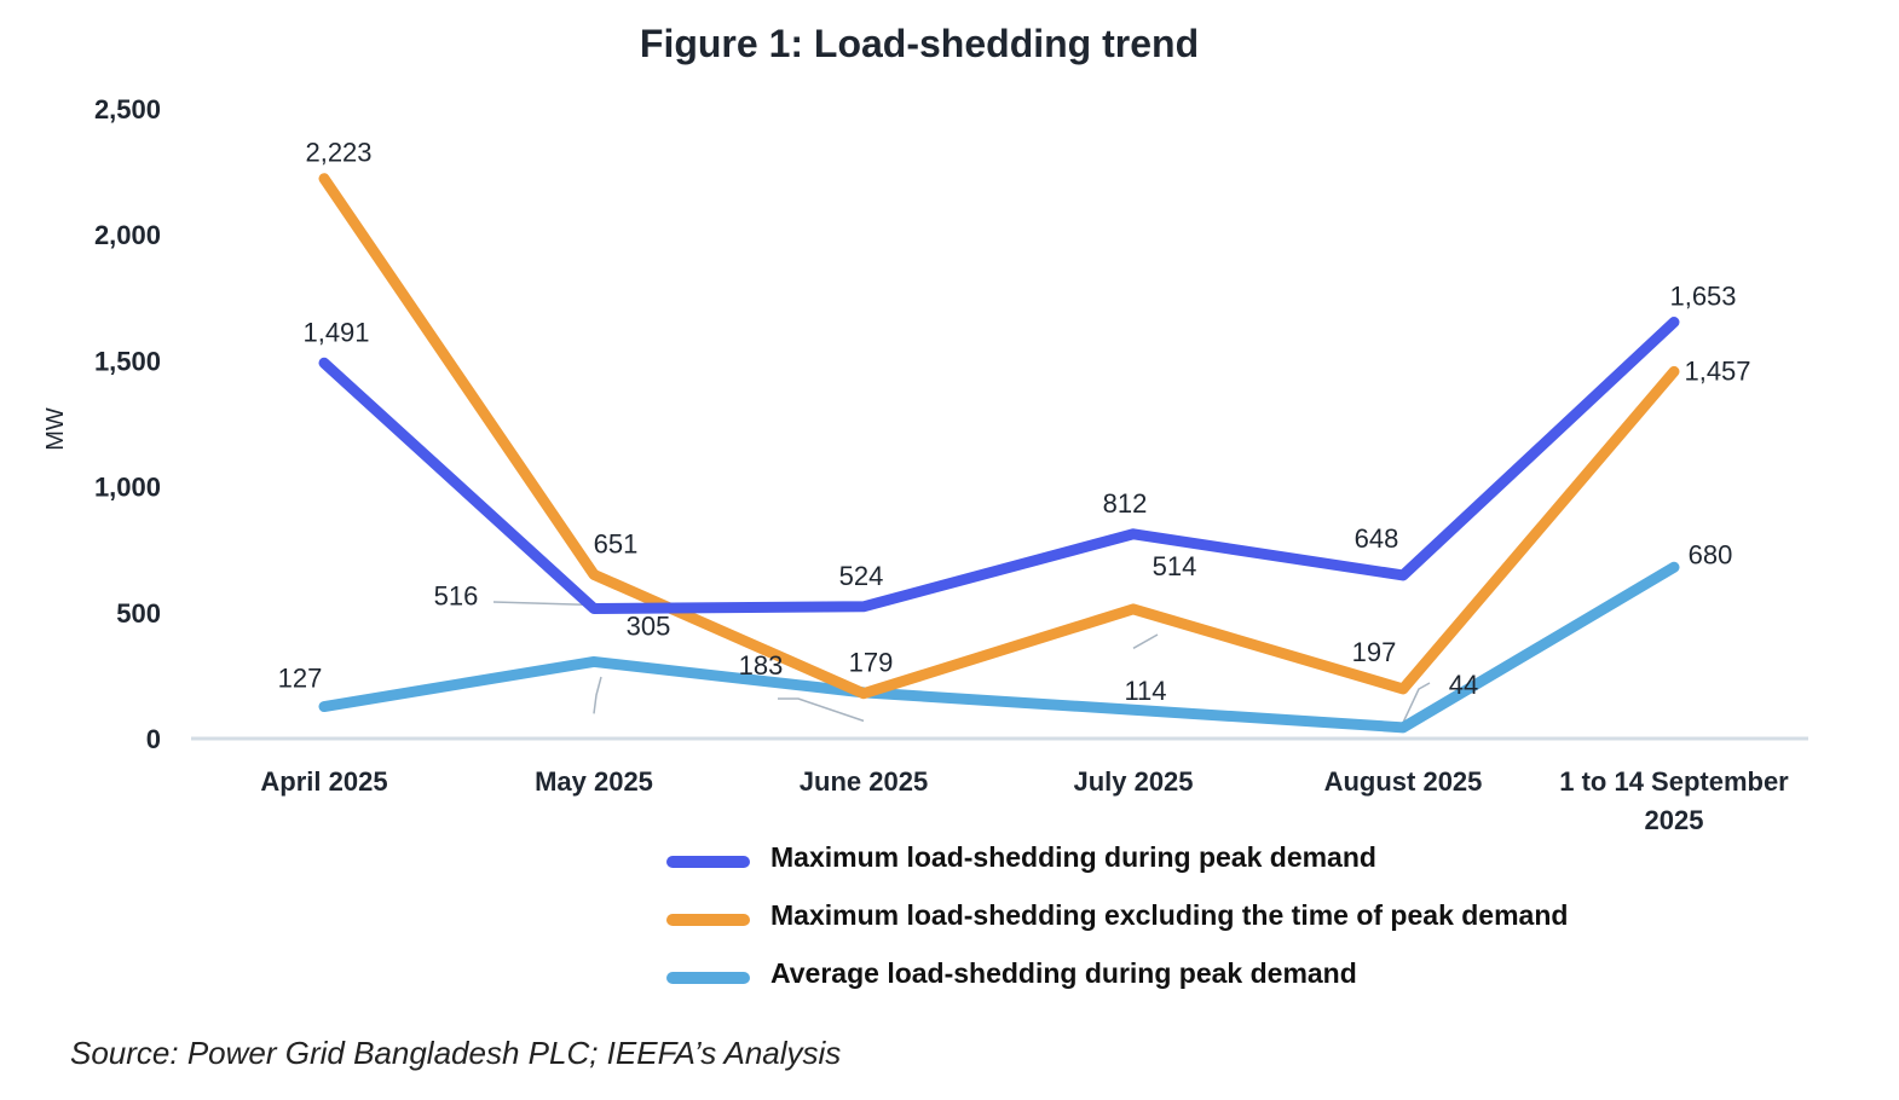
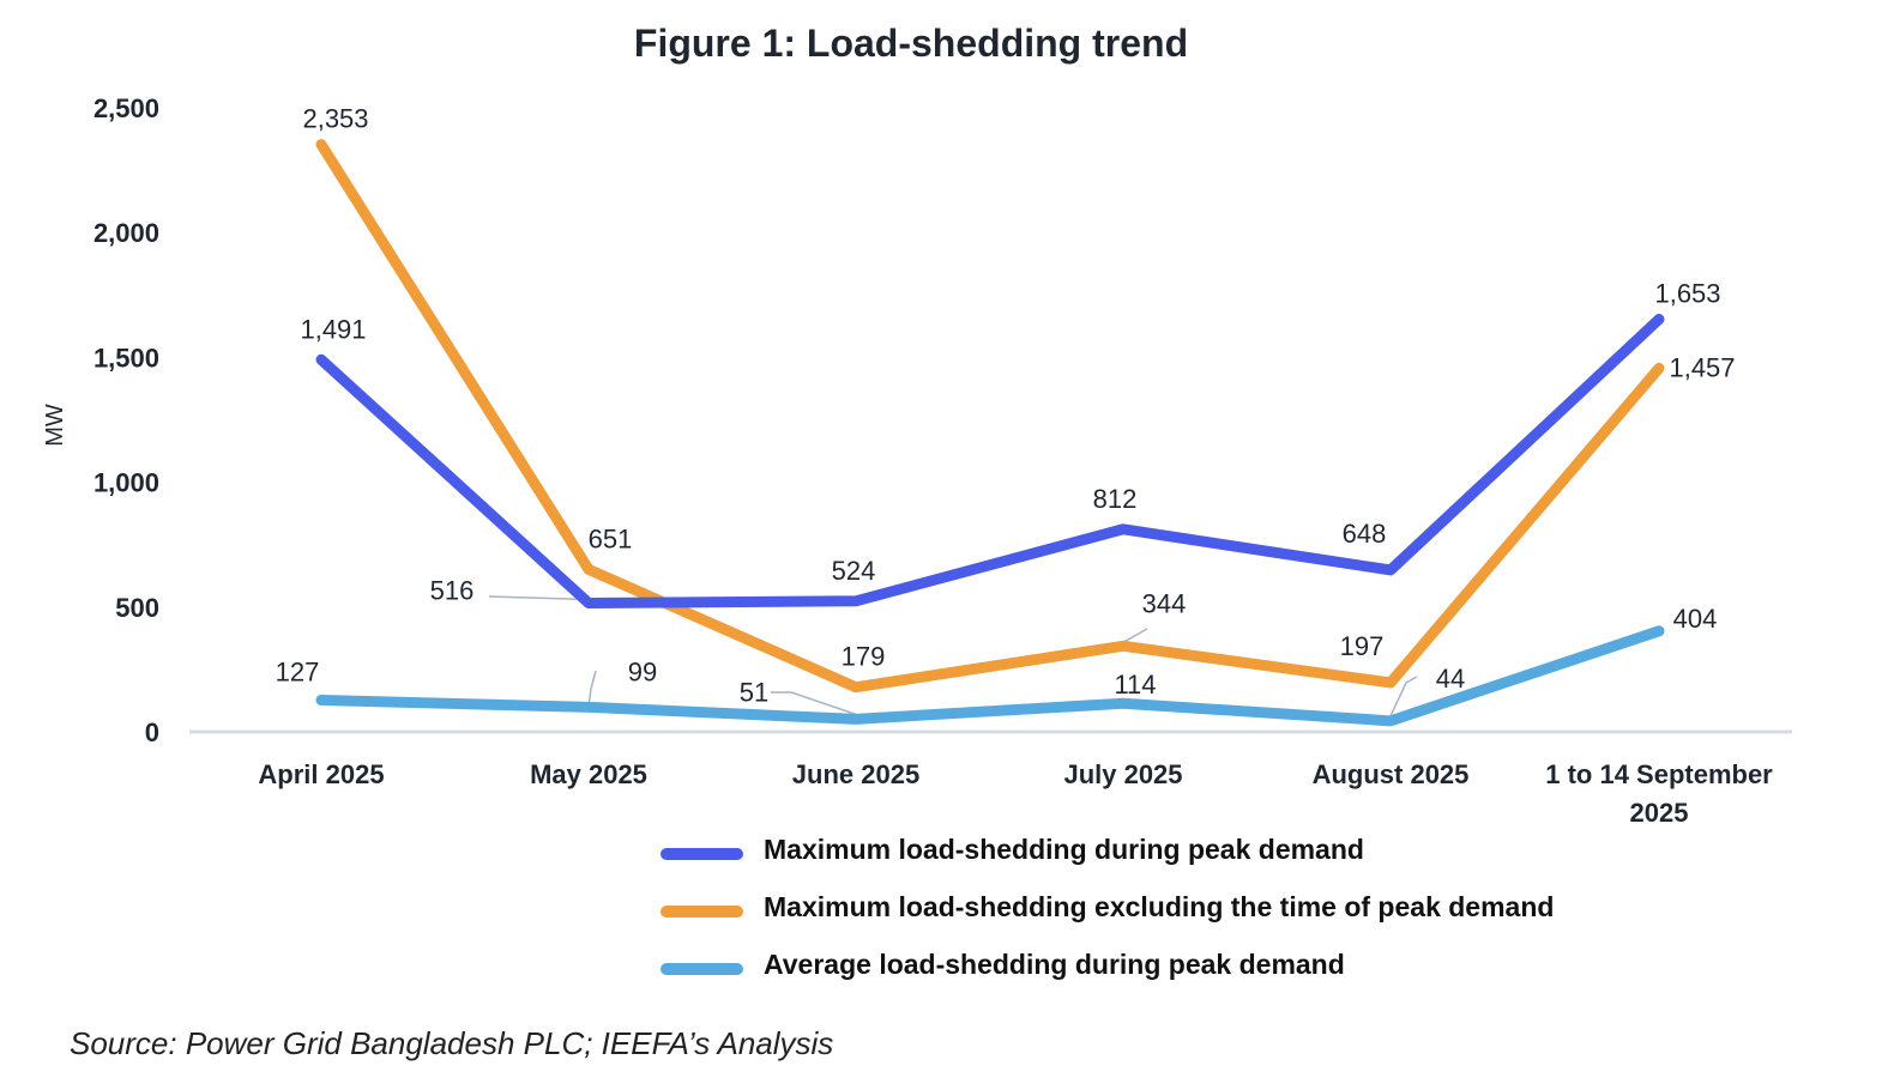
Maximum load-shedding excluding the time of peak demand/April 2025: 2,223 -> 2,353
Average load-shedding during peak demand/May 2025: 305 -> 99
Average load-shedding during peak demand/June 2025: 183 -> 51
Maximum load-shedding excluding the time of peak demand/July 2025: 514 -> 344
Average load-shedding during peak demand/1 to 14 September 2025: 680 -> 404
